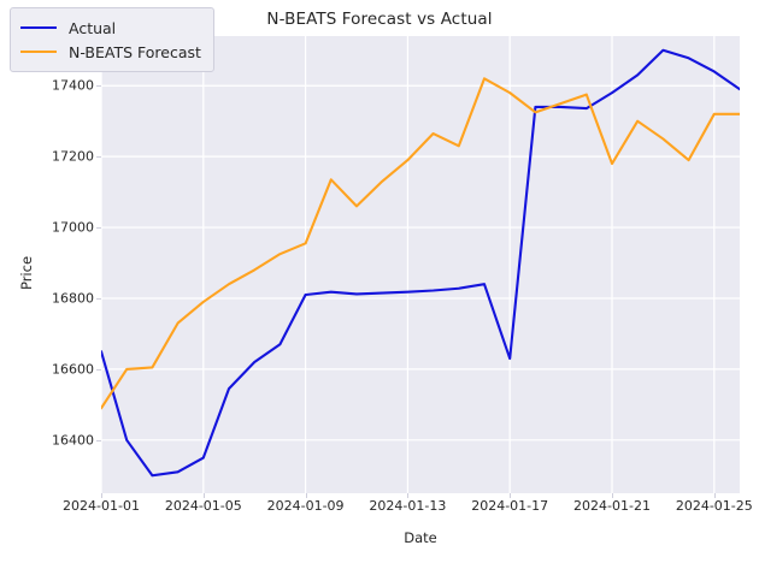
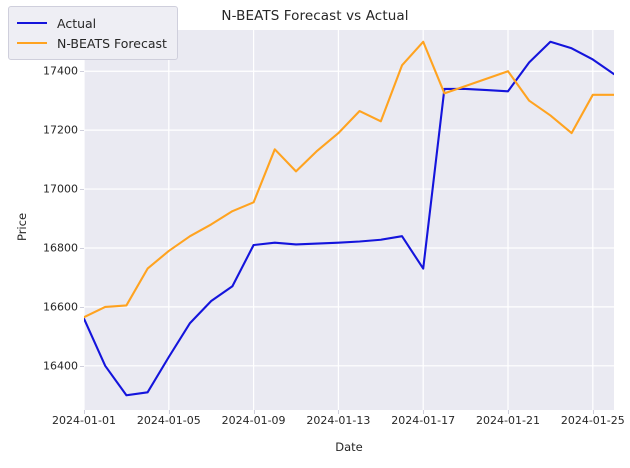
Actual/2024-01-01: 16650 -> 16560
N-BEATS Forecast/2024-01-01: 16490 -> 16560
Actual/2024-01-05: 16350 -> 16430
Actual/2024-01-17: 16630 -> 16730
N-BEATS Forecast/2024-01-17: 17380 -> 17500
Actual/2024-01-21: 17380 -> 17330
N-BEATS Forecast/2024-01-21: 17180 -> 17400
